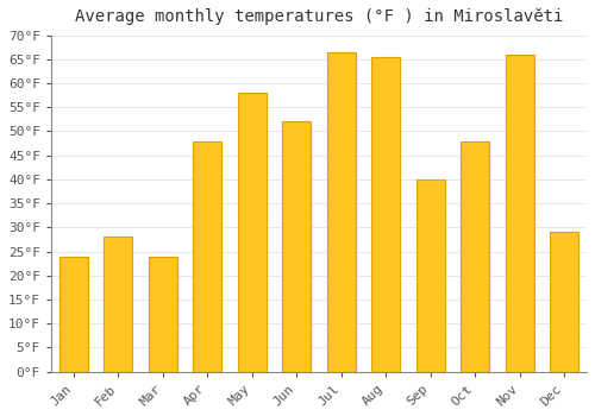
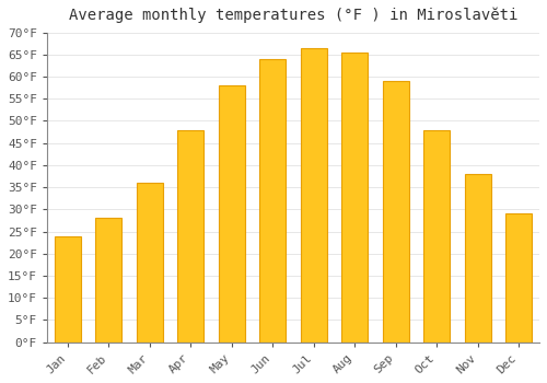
Mar: 24.0°F -> 36.0°F
Jun: 52.0°F -> 64.0°F
Sep: 40.0°F -> 59.0°F
Nov: 66.0°F -> 38.0°F
